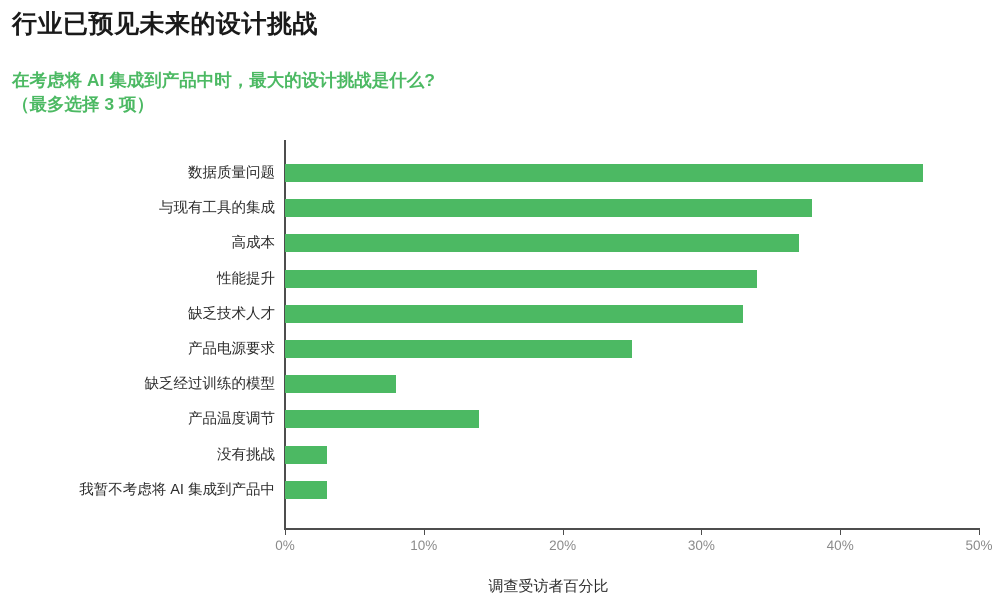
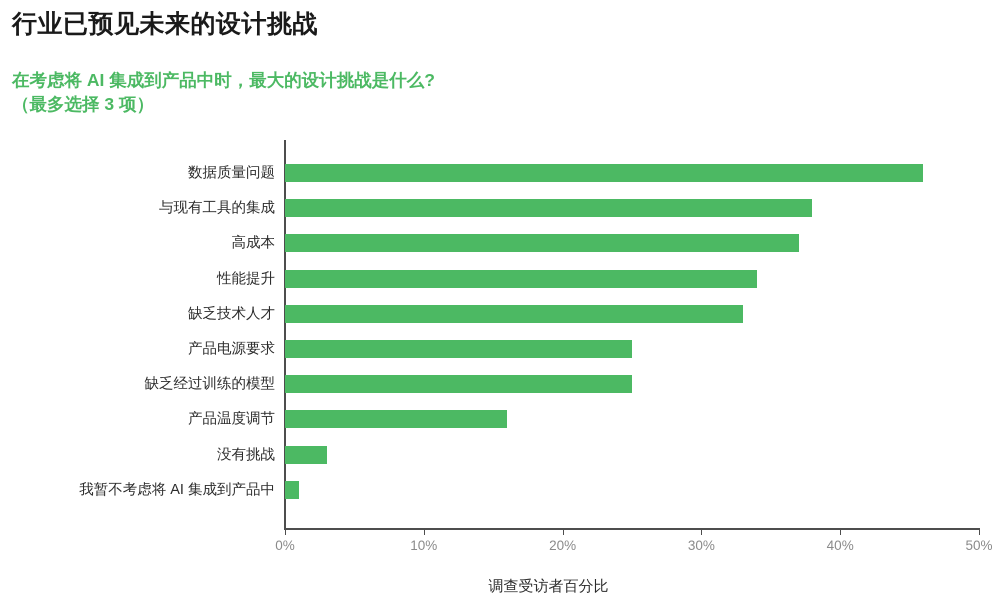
缺乏经过训练的模型: 8% -> 25%
产品温度调节: 14% -> 16%
我暂不考虑将 AI 集成到产品中: 3% -> 1%
